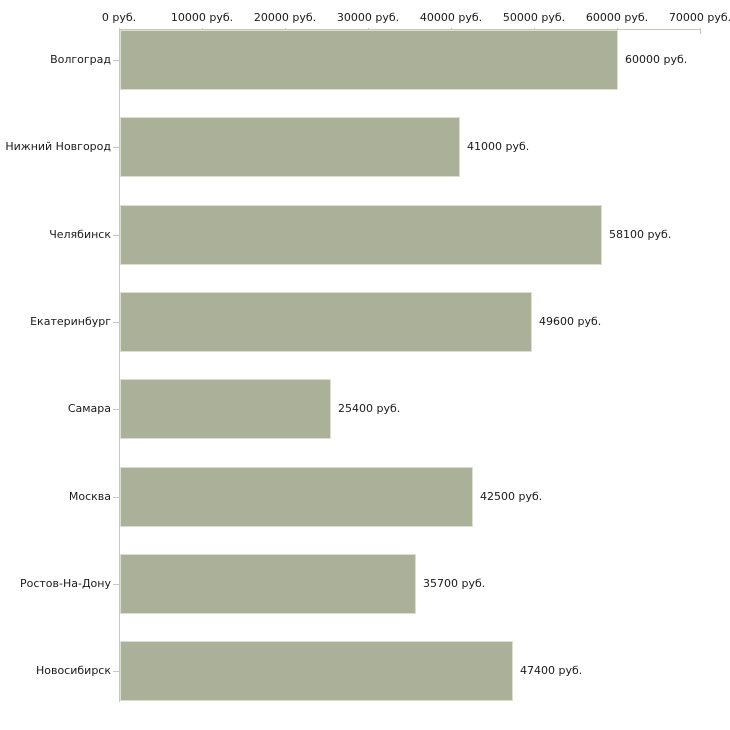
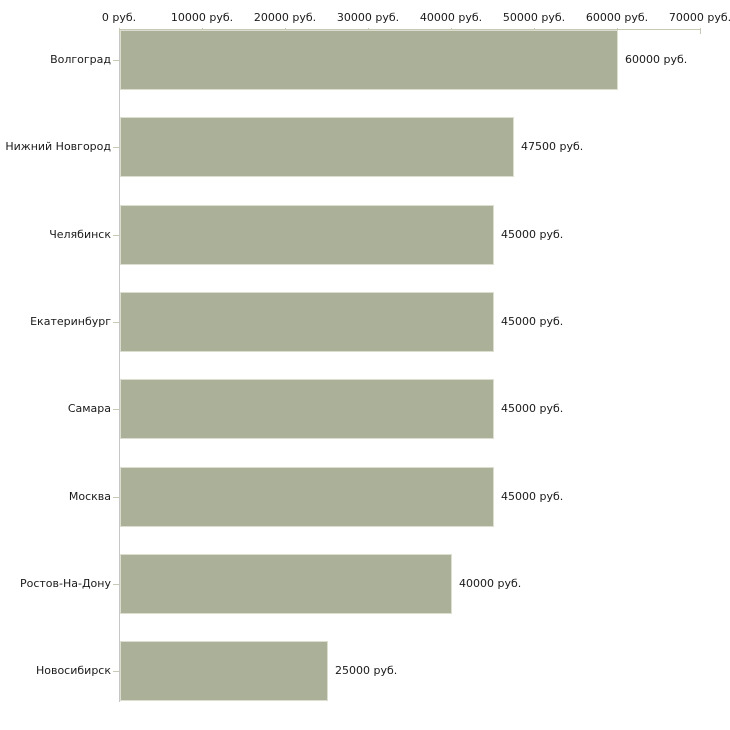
Нижний Новгород: 41000 -> 47500
Челябинск: 58100 -> 45000
Екатеринбург: 49600 -> 45000
Самара: 25400 -> 45000
Москва: 42500 -> 45000
Ростов-На-Дону: 35700 -> 40000
Новосибирск: 47400 -> 25000
